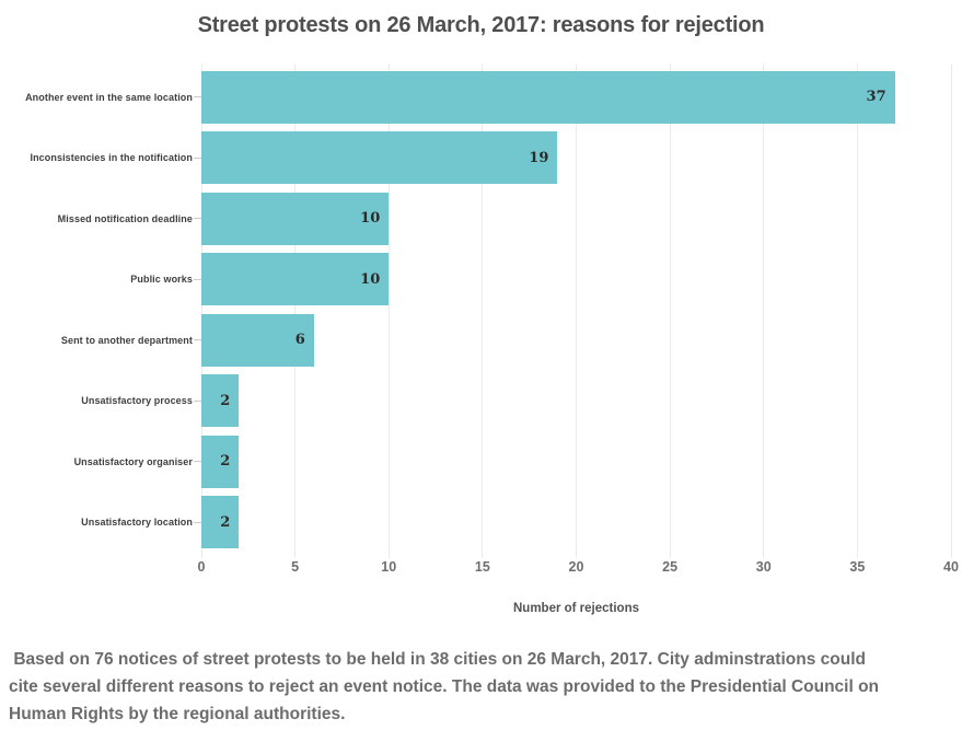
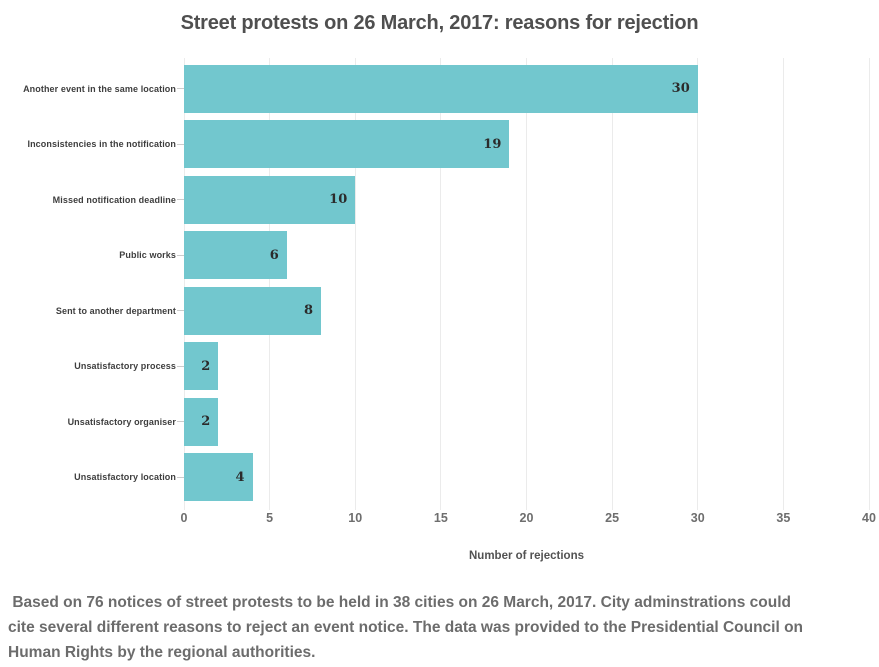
Another event in the same location: 37 -> 30
Public works: 10 -> 6
Sent to another department: 6 -> 8
Unsatisfactory location: 2 -> 4
